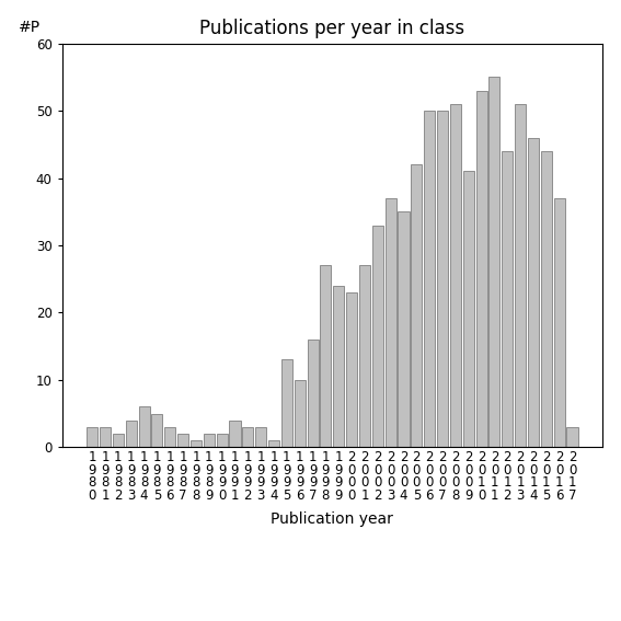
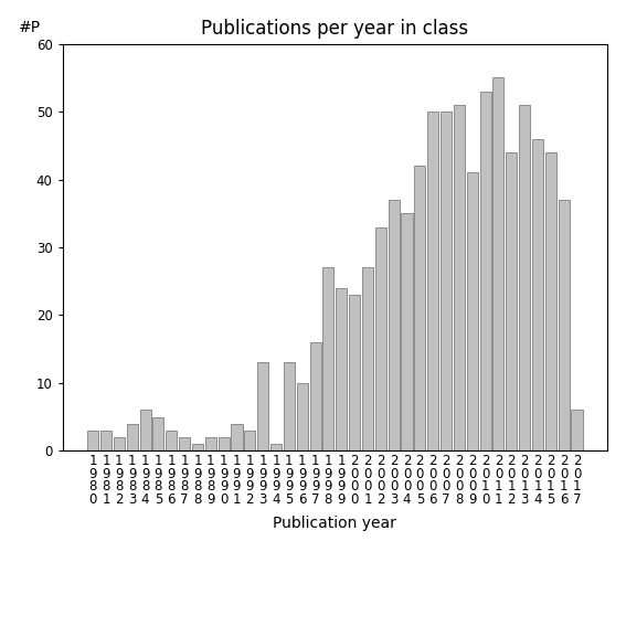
1 9 9 3: 3 -> 13
2 0 1 7: 3 -> 6
